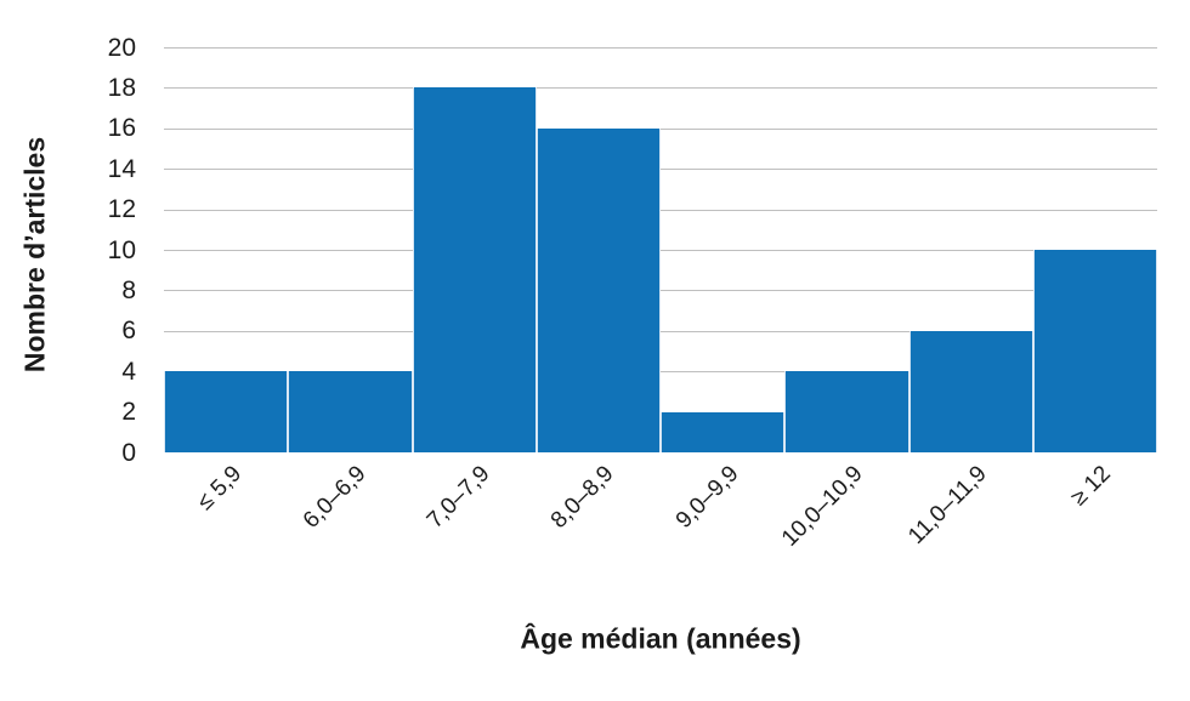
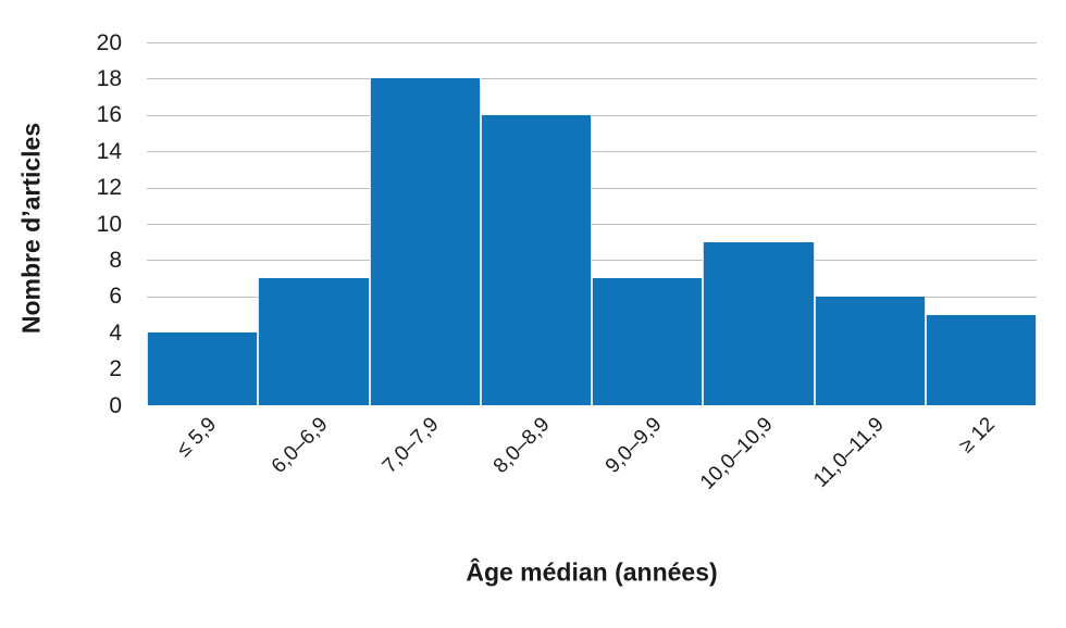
6,0–6,9: 4 -> 7
9,0–9,9: 2 -> 7
10,0–10,9: 4 -> 9
≥ 12: 10 -> 5
